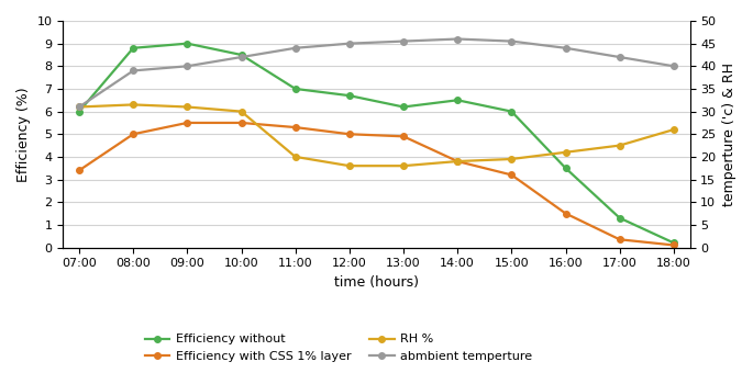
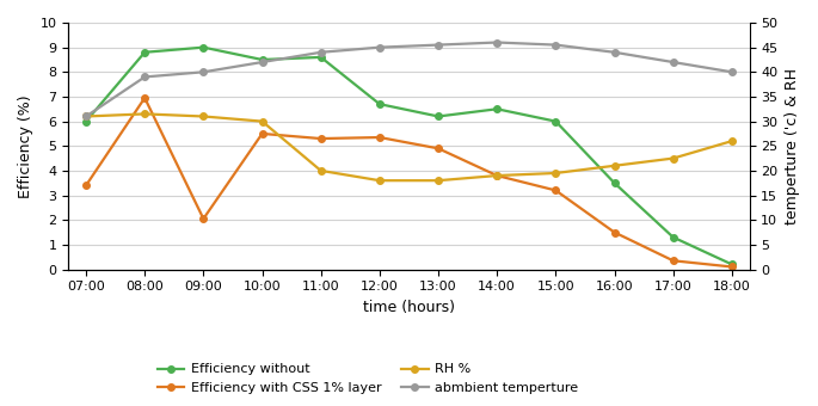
Efficiency with CSS 1% layer/08:00: 5.00 -> 6.95
Efficiency with CSS 1% layer/09:00: 5.50 -> 2.05
Efficiency without/11:00: 7.0 -> 8.6
Efficiency with CSS 1% layer/12:00: 5.00 -> 5.35
